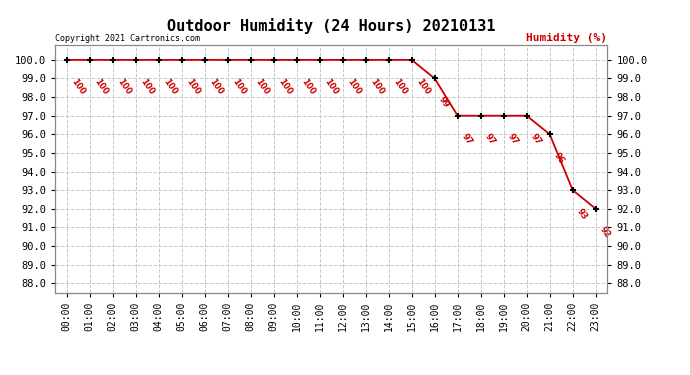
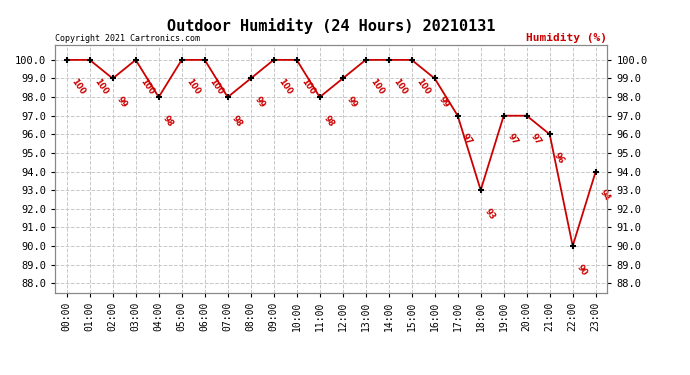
02:00: 100 -> 99
04:00: 100 -> 98
07:00: 100 -> 98
08:00: 100 -> 99
11:00: 100 -> 98
12:00: 100 -> 99
18:00: 97 -> 93
22:00: 93 -> 90
23:00: 92 -> 94
